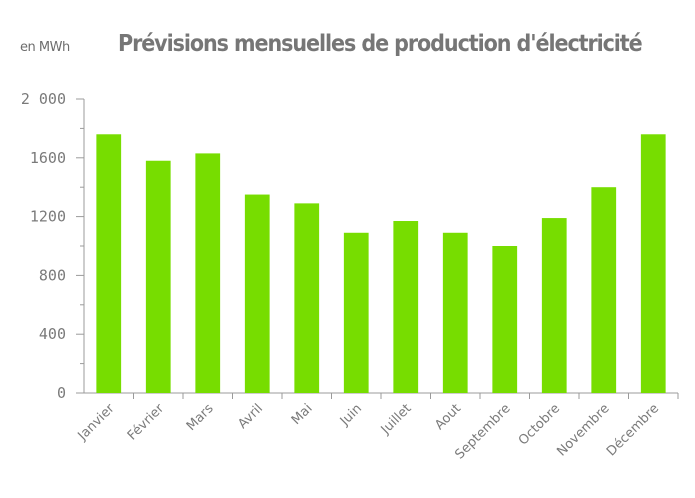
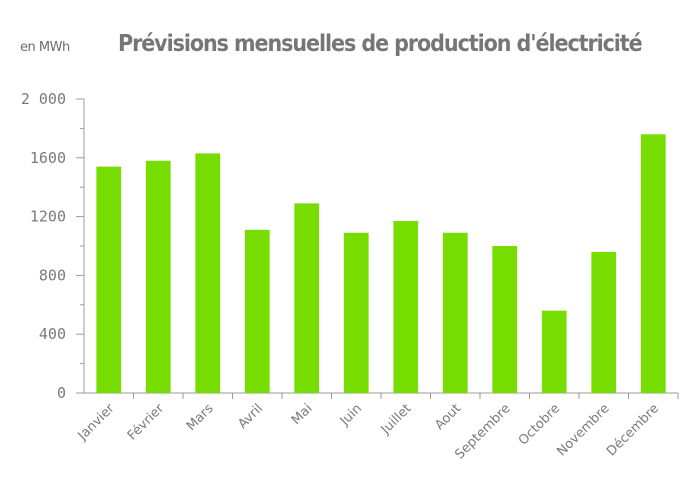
Janvier: 1760 -> 1540
Avril: 1350 -> 1110
Octobre: 1190 -> 560
Novembre: 1400 -> 960
